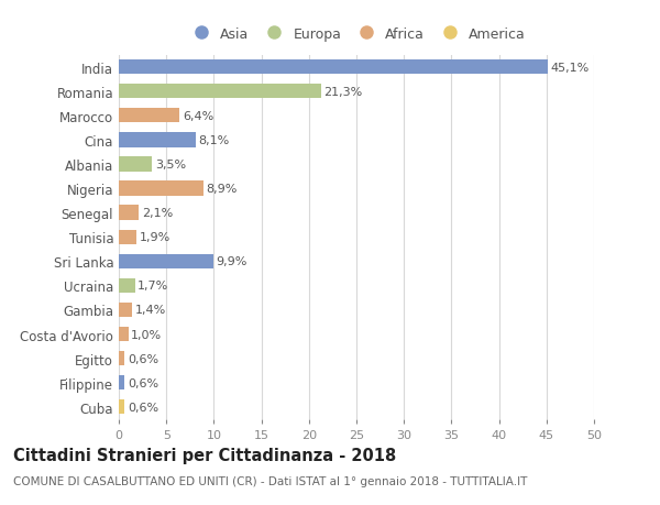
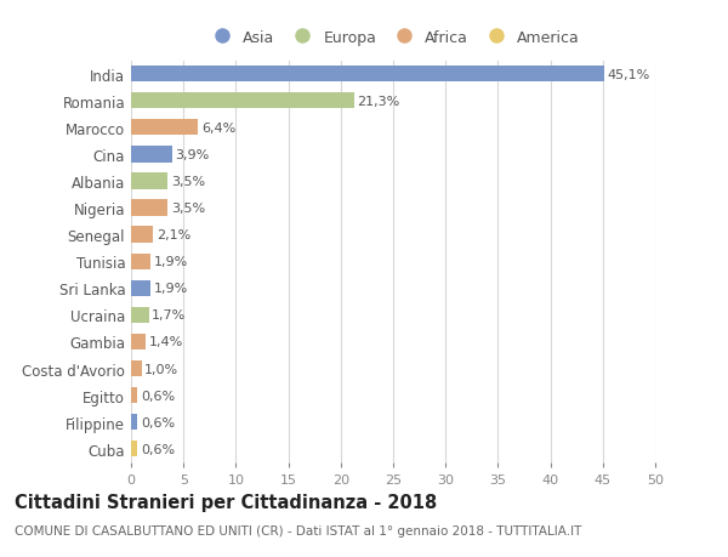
Cina: 8,1% -> 3,9%
Nigeria: 8,9% -> 3,5%
Sri Lanka: 9,9% -> 1,9%
